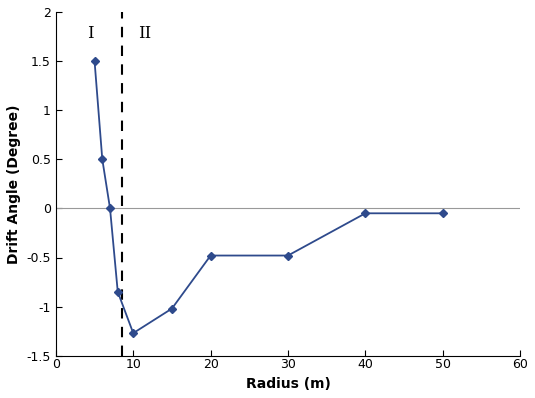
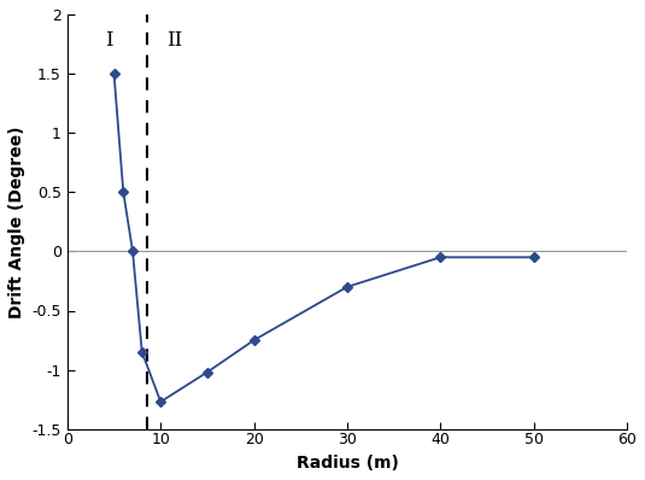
20: -0.48 -> -0.75
30: -0.48 -> -0.30
